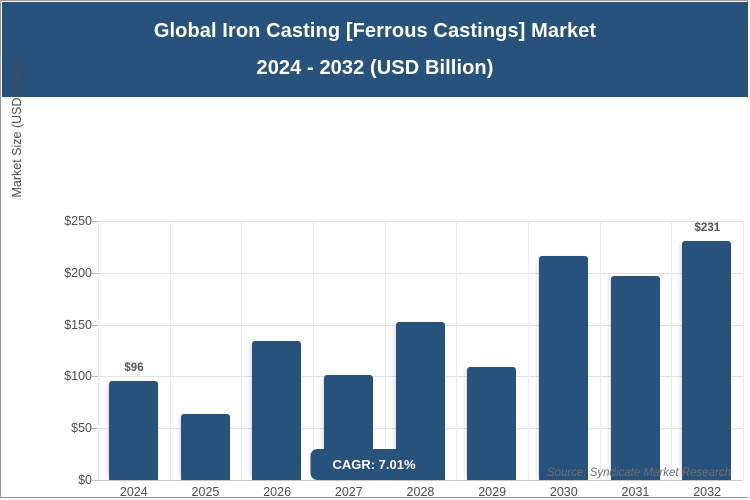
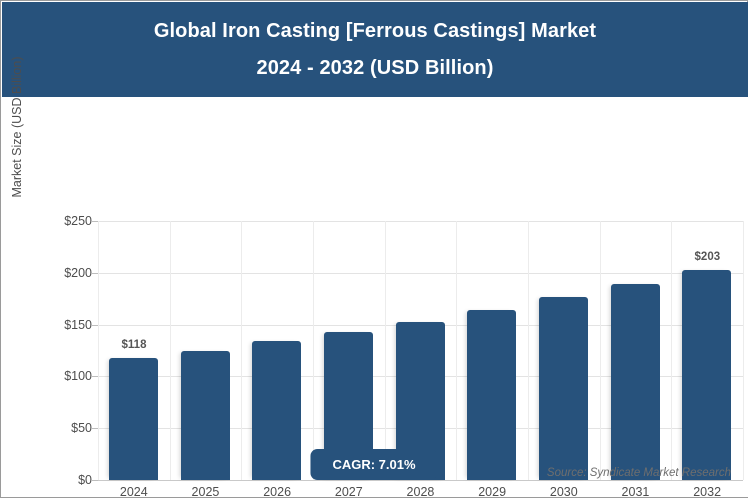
2024: $96 -> $118
2025: $64 -> $125
2027: $101 -> $143
2029: $109 -> $164
2030: $216 -> $177
2031: $197 -> $189
2032: $231 -> $203
